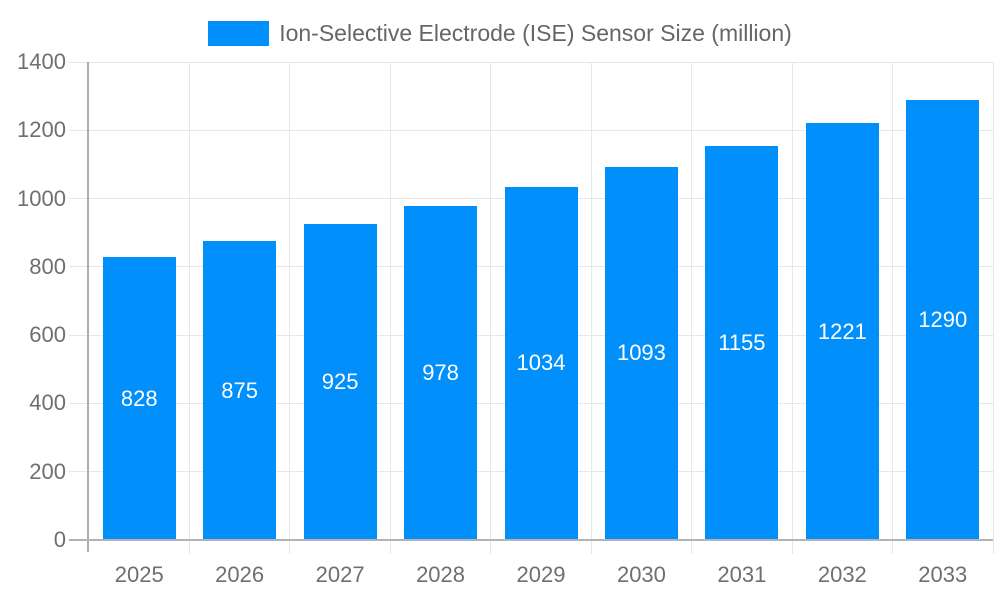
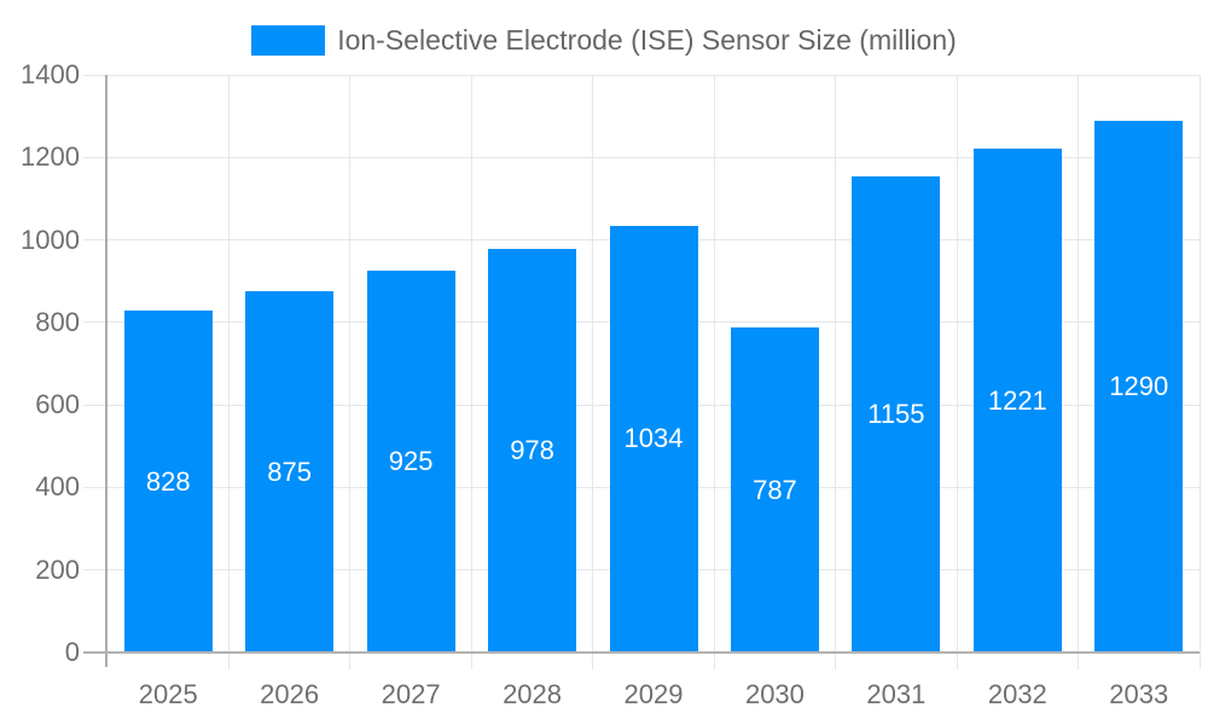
2030: 1093 -> 787
